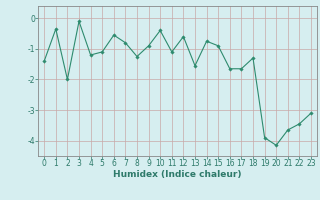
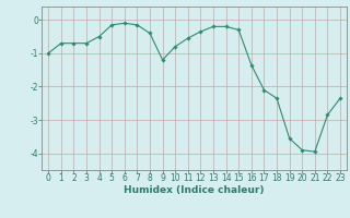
0: -1.40 -> -1.00
1: -0.35 -> -0.70
2: -2.00 -> -0.70
3: -0.10 -> -0.70
4: -1.20 -> -0.50
5: -1.10 -> -0.15
6: -0.55 -> -0.10
7: -0.80 -> -0.15
8: -1.25 -> -0.40
9: -0.90 -> -1.20
10: -0.40 -> -0.80
11: -1.10 -> -0.55
12: -0.60 -> -0.35
13: -1.55 -> -0.20
14: -0.75 -> -0.20
15: -0.90 -> -0.30
16: -1.65 -> -1.35
17: -1.65 -> -2.10
18: -1.30 -> -2.35
19: -3.90 -> -3.55
20: -4.15 -> -3.90
21: -3.65 -> -3.95
22: -3.45 -> -2.85
23: -3.10 -> -2.35
